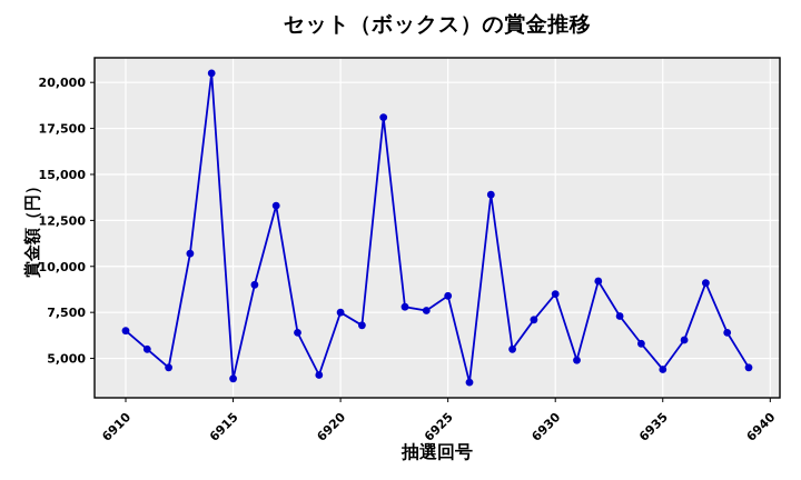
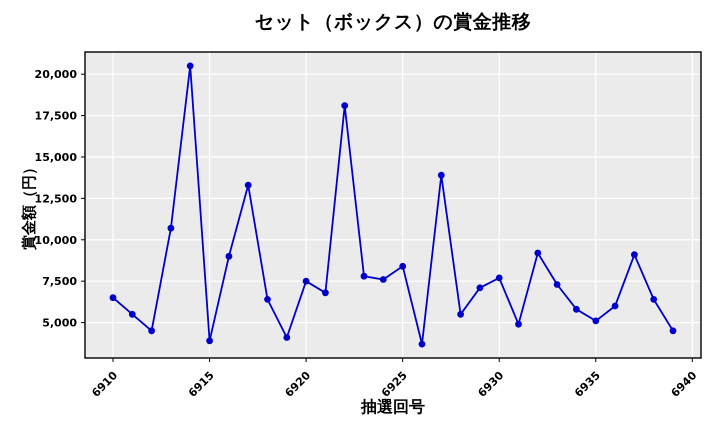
6930: 8500 -> 7700
6935: 4400 -> 5100
